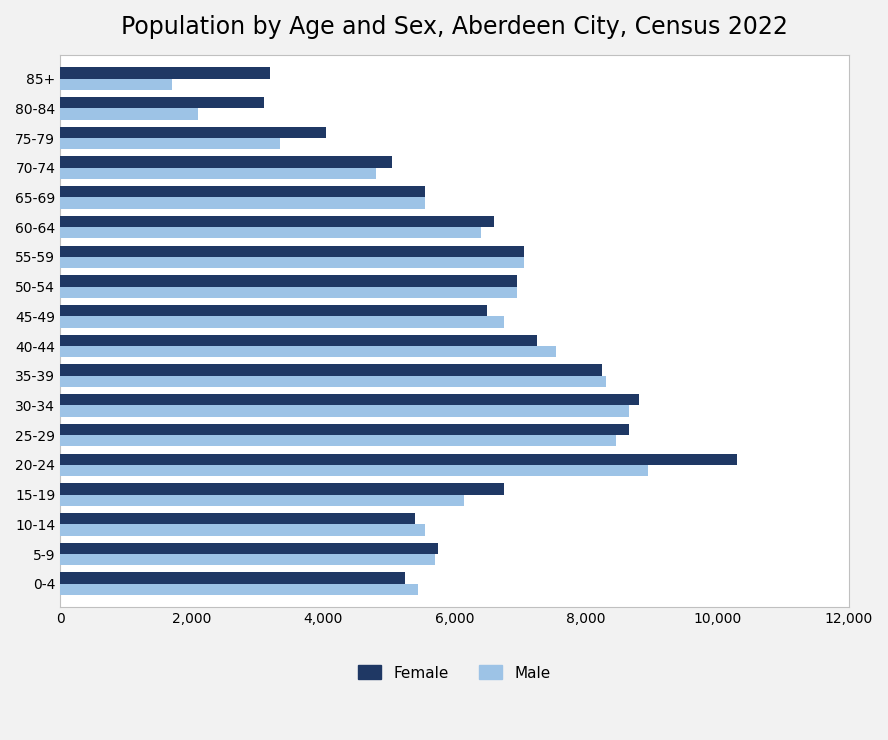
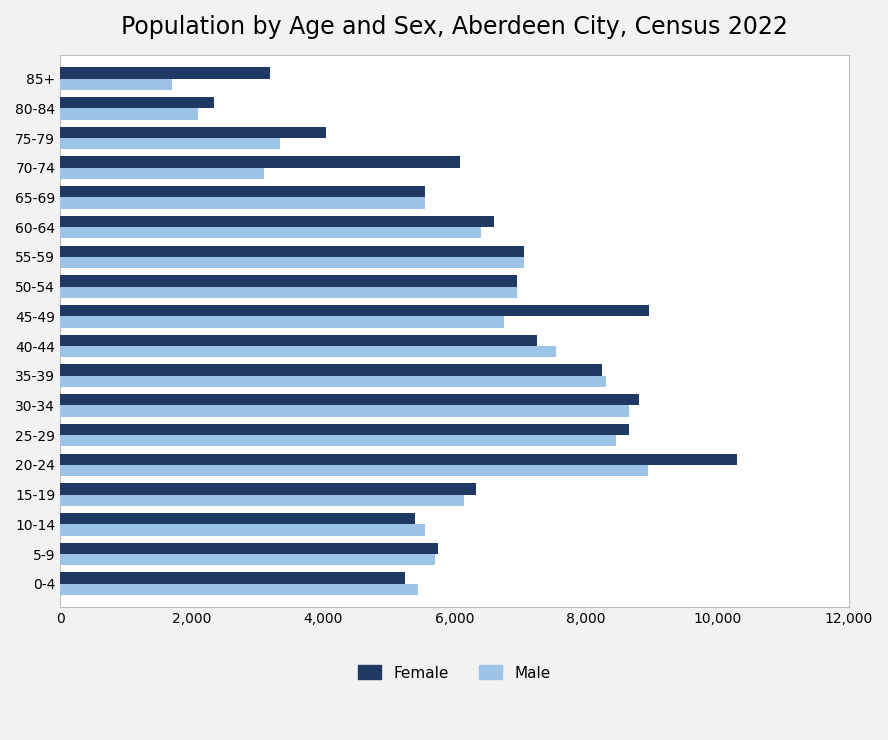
Female/80-84: 3,100 -> 2,340
Female/70-74: 5,050 -> 6,080
Male/70-74: 4,800 -> 3,100
Female/45-49: 6,500 -> 8,960
Female/15-19: 6,750 -> 6,320
